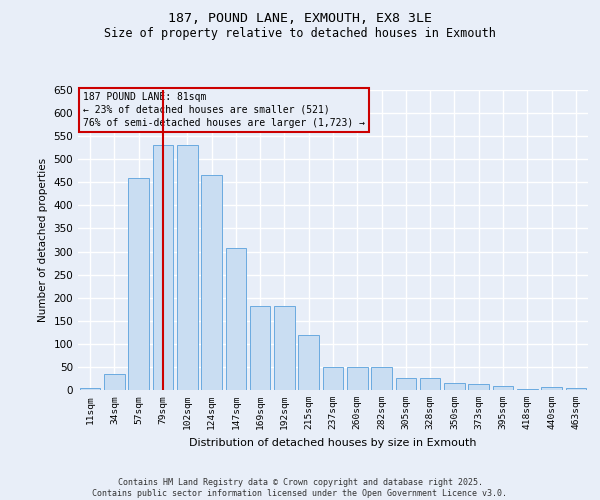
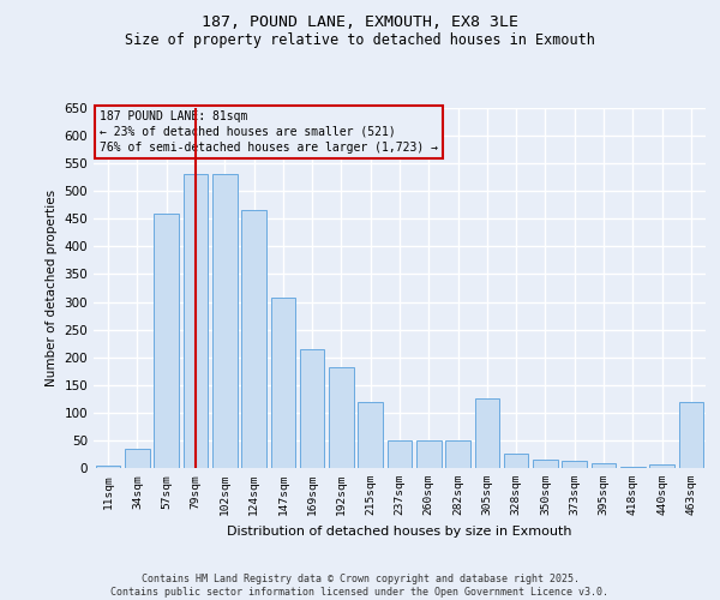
169sqm: 183 -> 215
305sqm: 27 -> 125
463sqm: 5 -> 120
